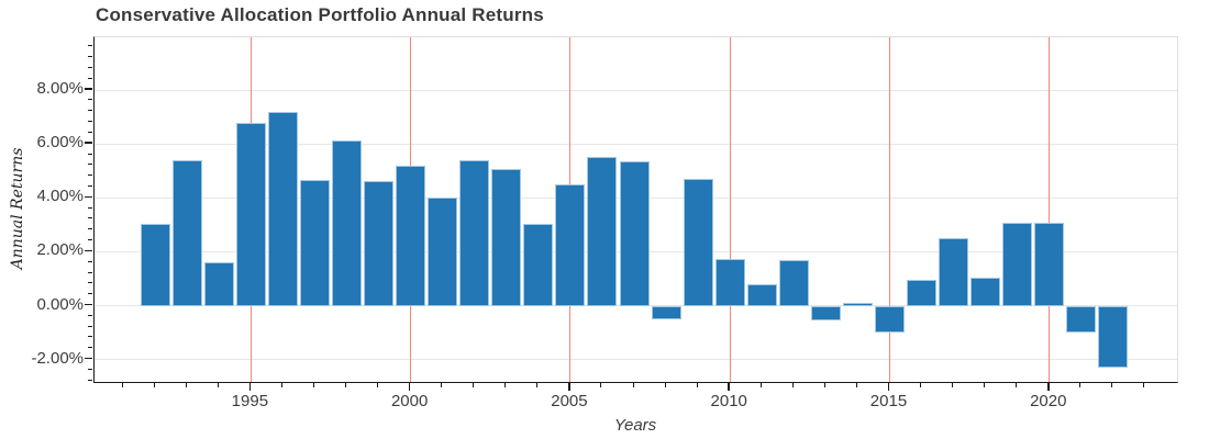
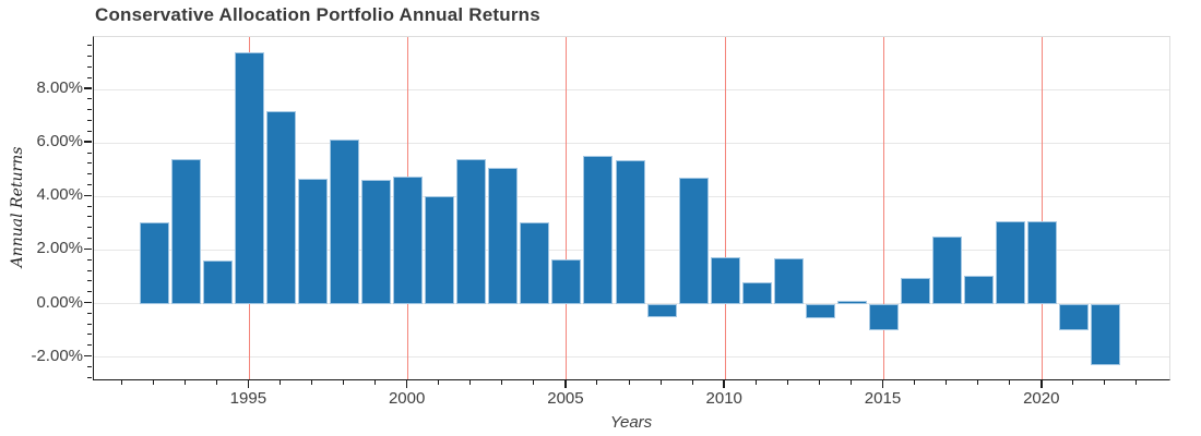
1995: 6.8% -> 9.4%
2000: 5.2% -> 4.7%
2005: 4.5% -> 1.6%
